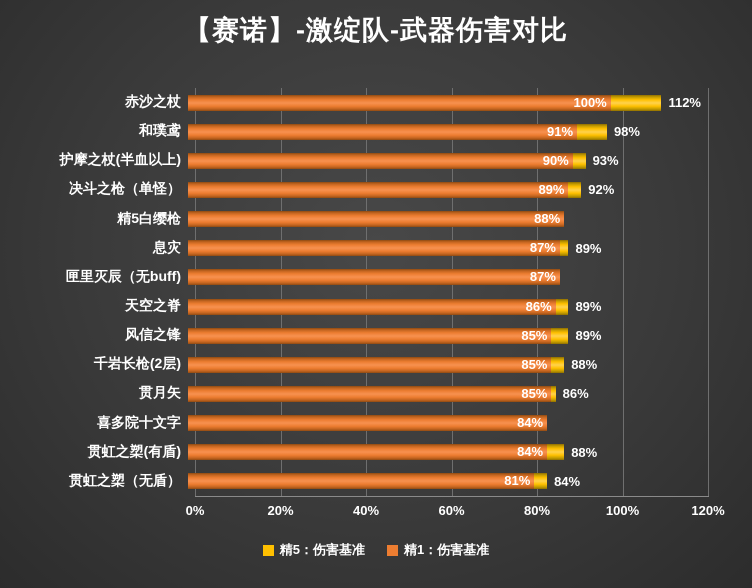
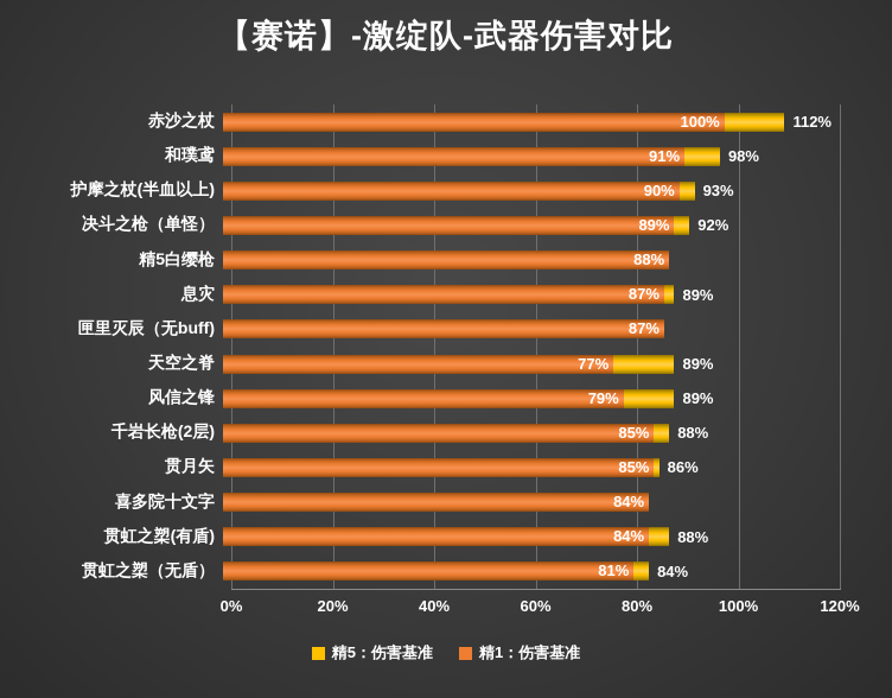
精1：伤害基准/天空之脊: 86% -> 77%
精1：伤害基准/风信之锋: 85% -> 79%
